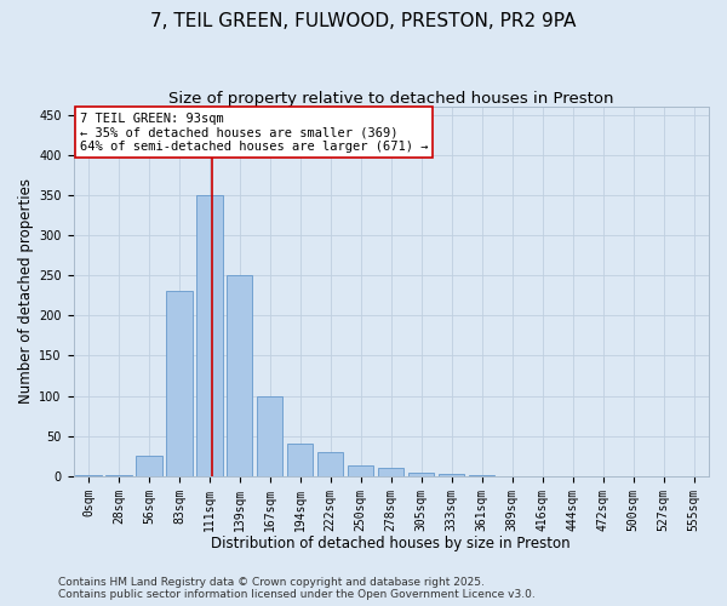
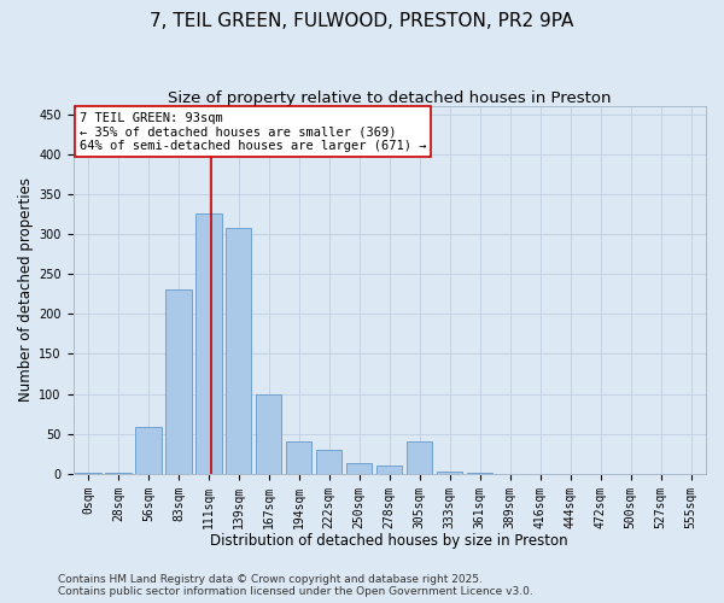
56sqm: 25 -> 58
111sqm: 350 -> 326
139sqm: 250 -> 308
305sqm: 5 -> 40
